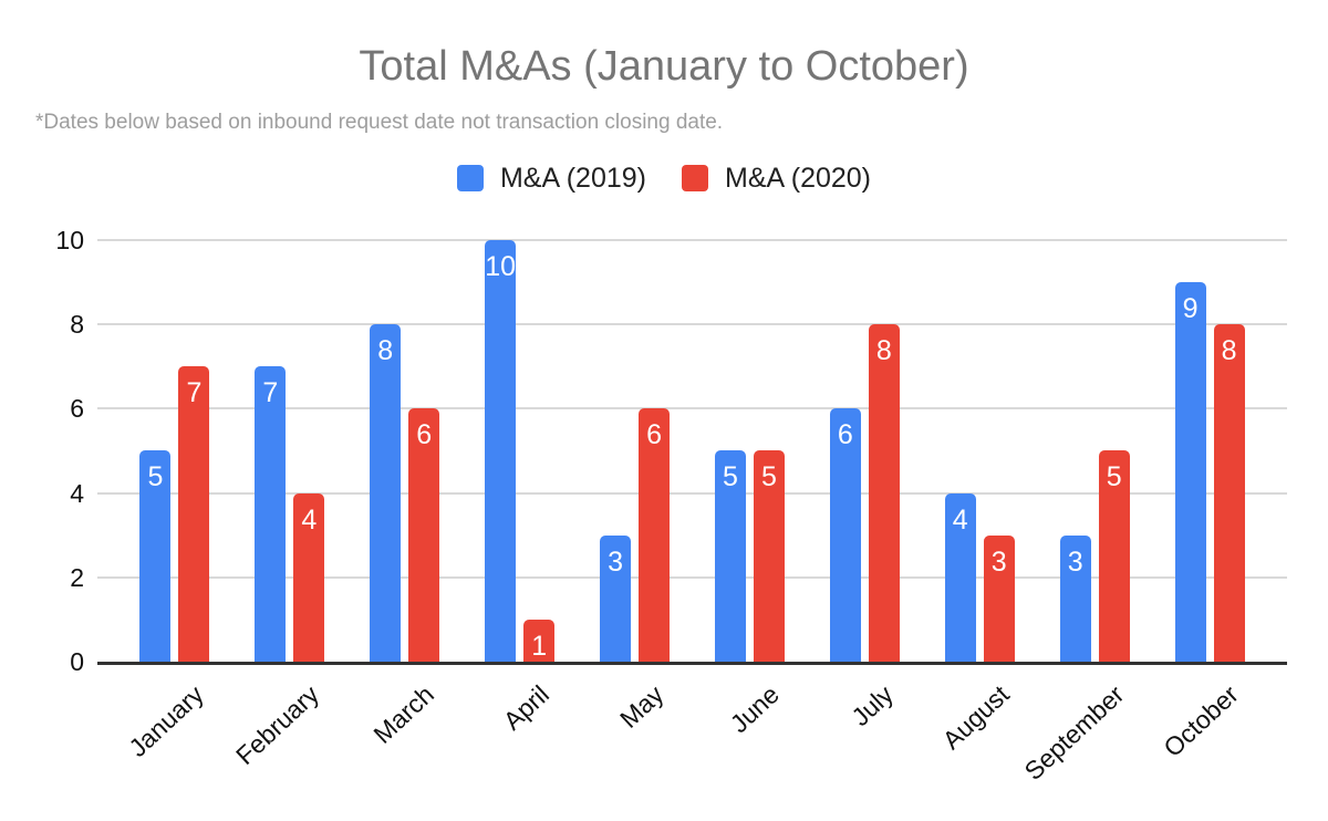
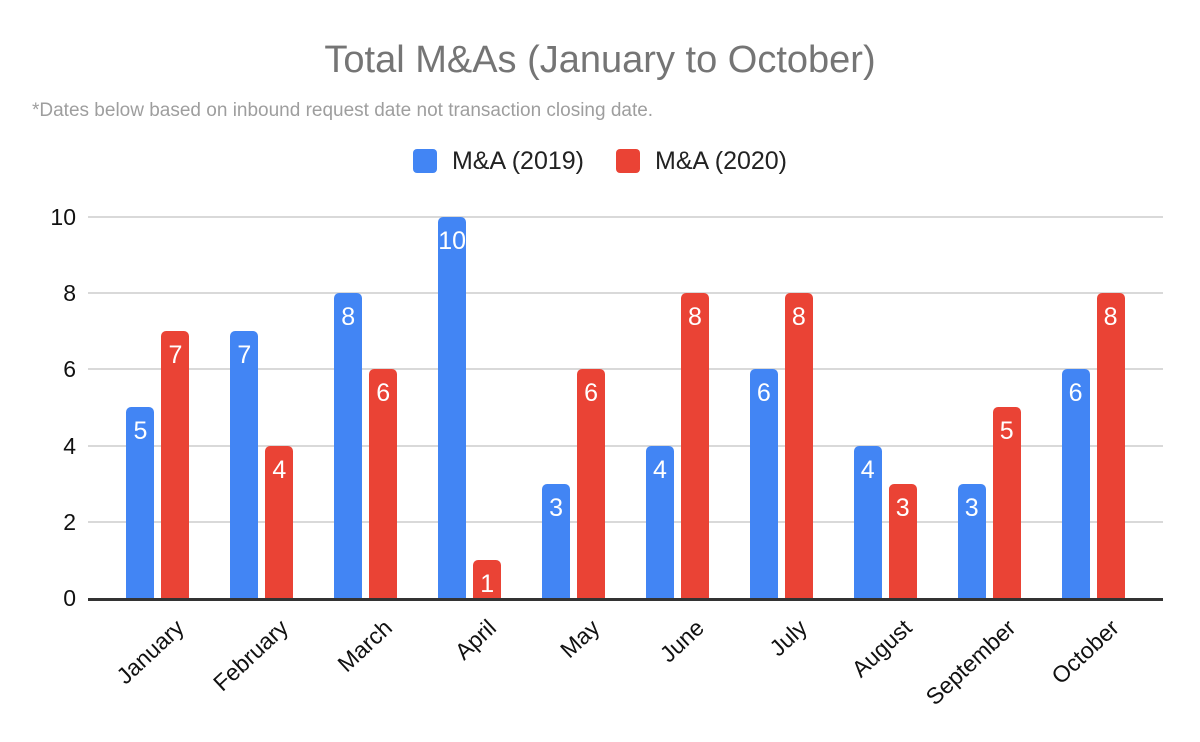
M&A (2019)/June: 5 -> 4
M&A (2020)/June: 5 -> 8
M&A (2019)/October: 9 -> 6
